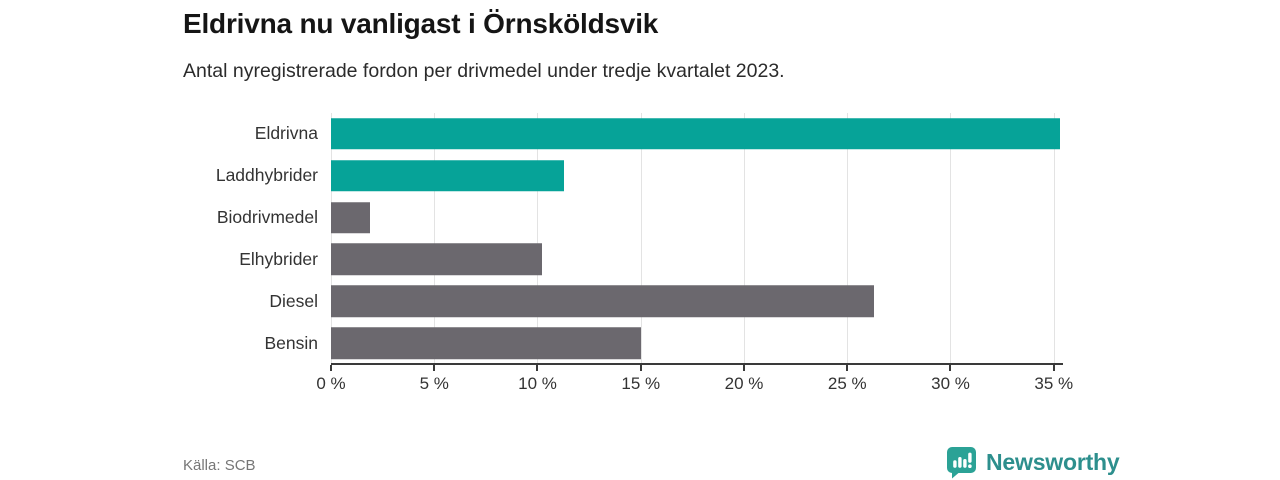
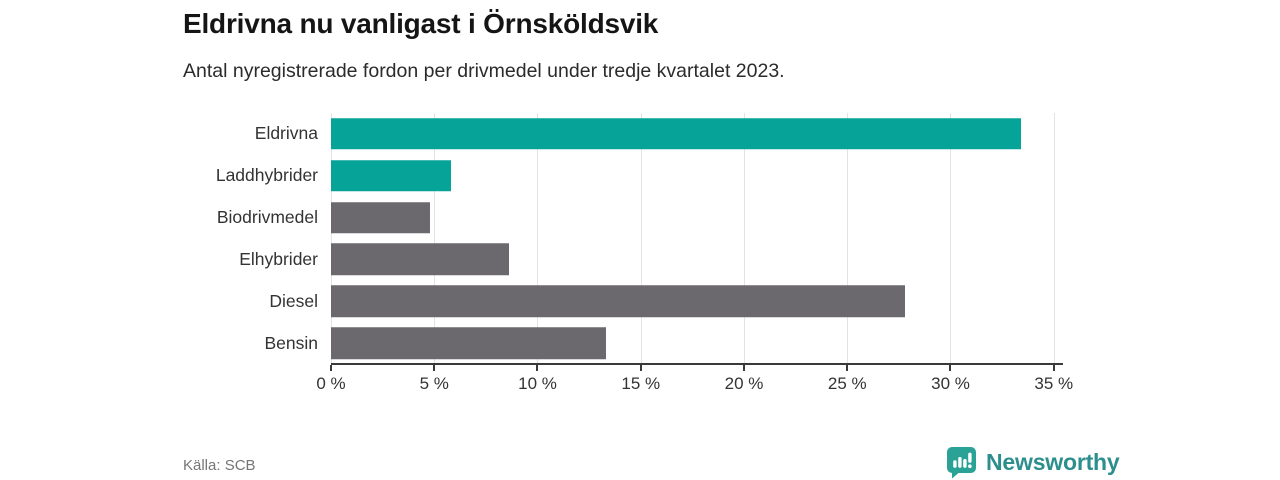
Eldrivna: 35.3% -> 33.4%
Laddhybrider: 11.3% -> 5.8%
Biodrivmedel: 1.9% -> 4.8%
Elhybrider: 10.2% -> 8.6%
Diesel: 26.3% -> 27.8%
Bensin: 15.0% -> 13.3%
